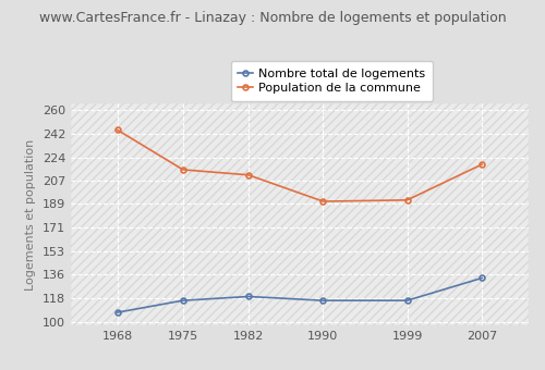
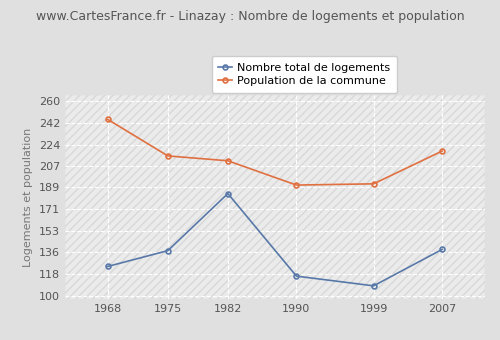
Nombre total de logements/1968: 107 -> 124
Nombre total de logements/1975: 116 -> 137
Nombre total de logements/1982: 119 -> 184
Nombre total de logements/1999: 116 -> 108
Nombre total de logements/2007: 133 -> 138
